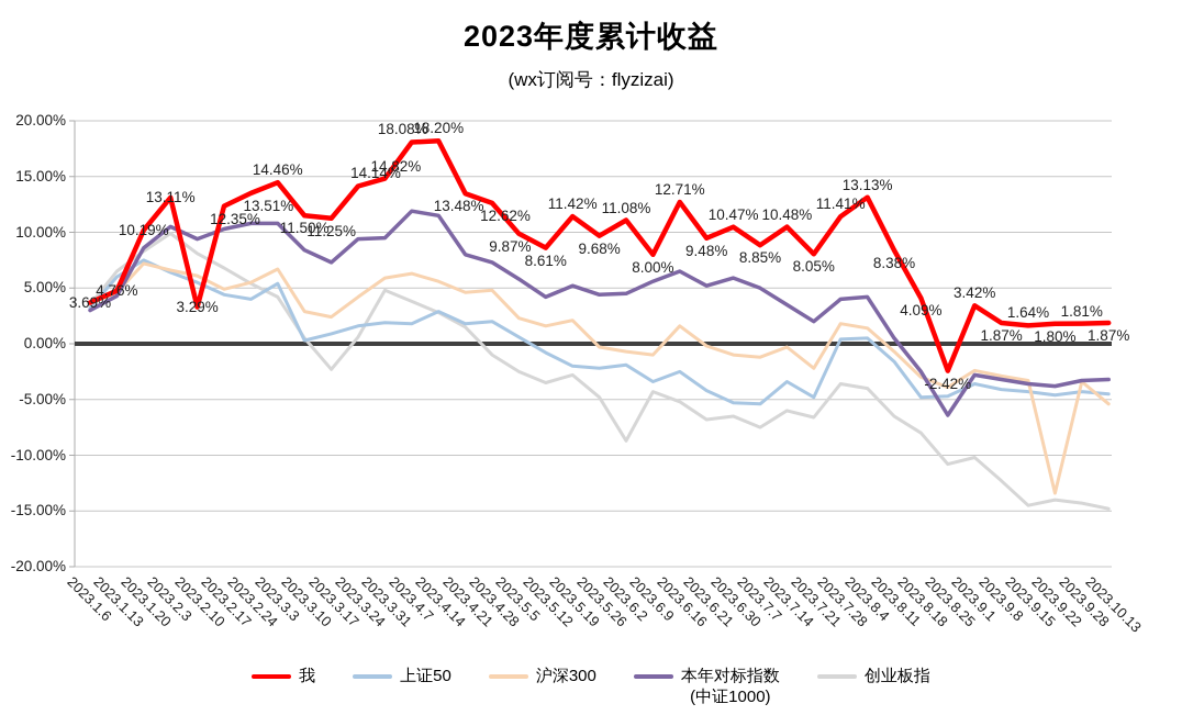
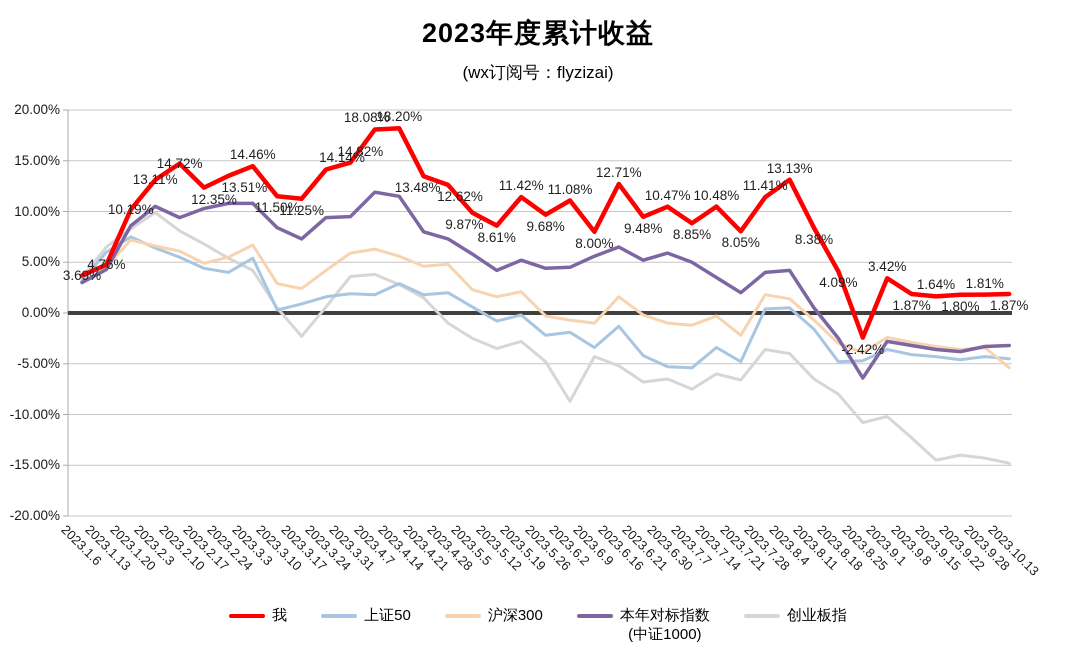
我/2023.2.10: 3.29% -> 14.72%
创业板指/2023.3.31: 4.8% -> 3.6%
上证50/2023.5.19: -2.0% -> -0.2%
上证50/2023.6.16: -2.5% -> -1.3%
沪深300/2023.9.22: -13.4% -> -3.6%
